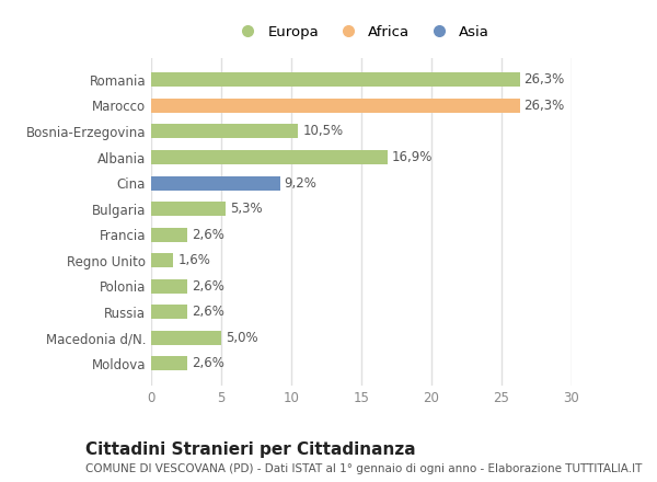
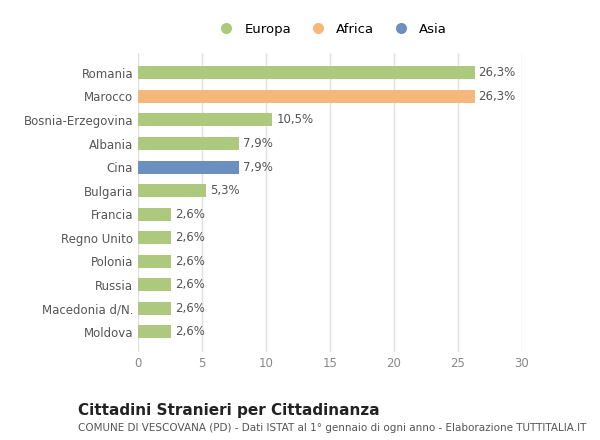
Albania: 16,9% -> 7,9%
Cina: 9,2% -> 7,9%
Regno Unito: 1,6% -> 2,6%
Macedonia d/N.: 5,0% -> 2,6%
